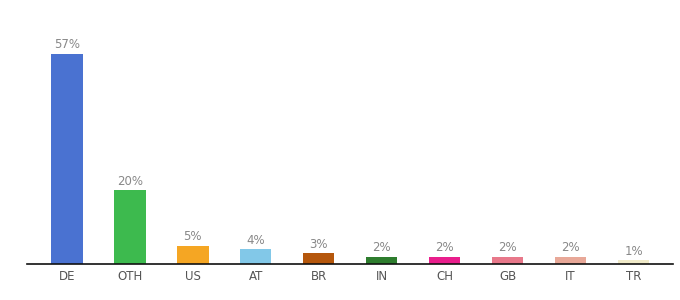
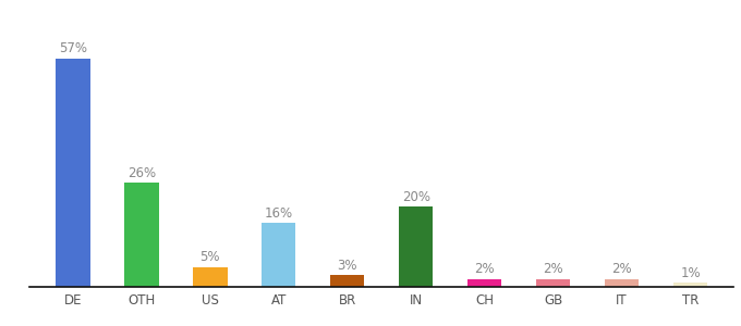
OTH: 20% -> 26%
AT: 4% -> 16%
IN: 2% -> 20%
